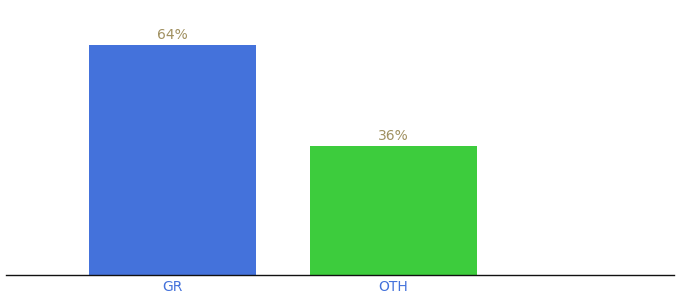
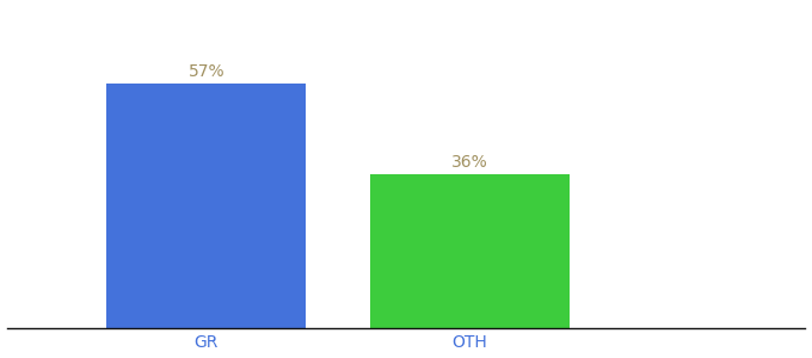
GR: 64% -> 57%
